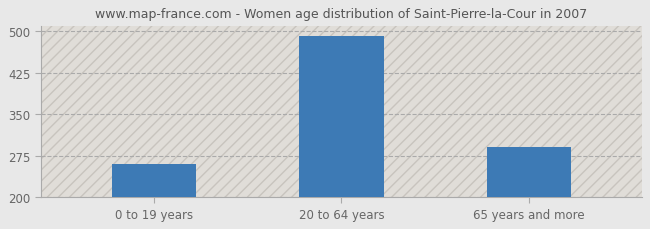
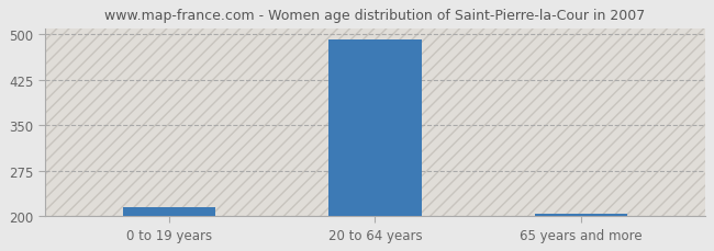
0 to 19 years: 260 -> 215
65 years and more: 290 -> 204
